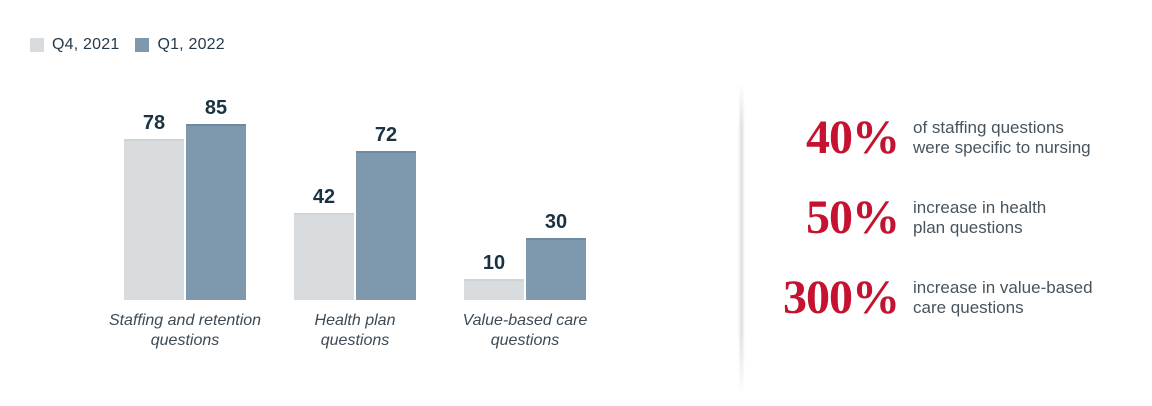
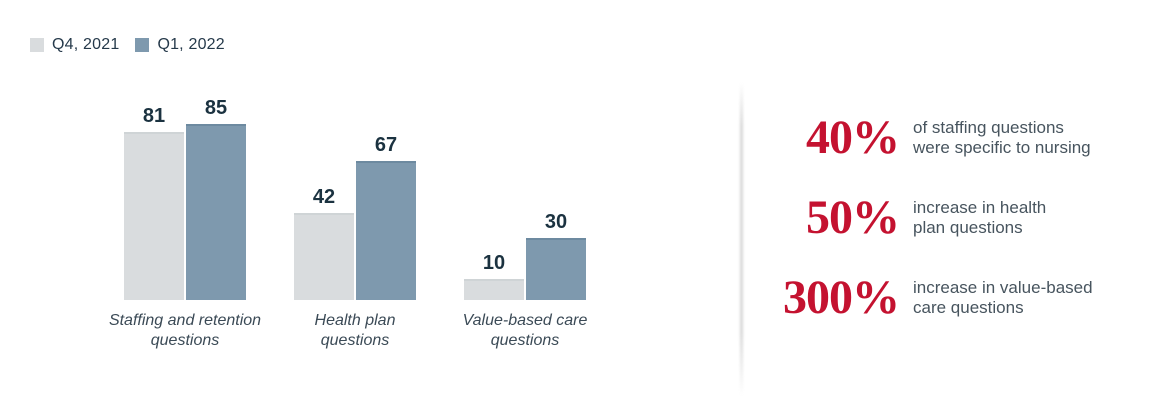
Q4, 2021/Staffing and retention questions: 78 -> 81
Q1, 2022/Health plan questions: 72 -> 67
